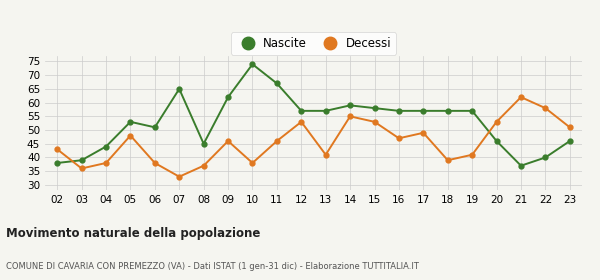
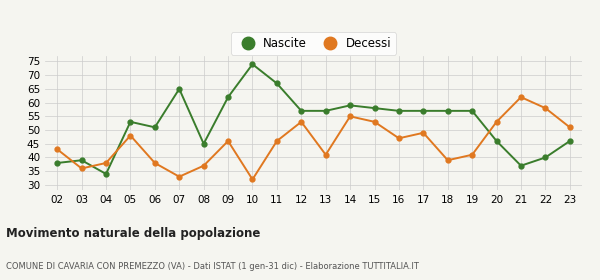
Nascite/04: 44 -> 34
Decessi/10: 38 -> 32
